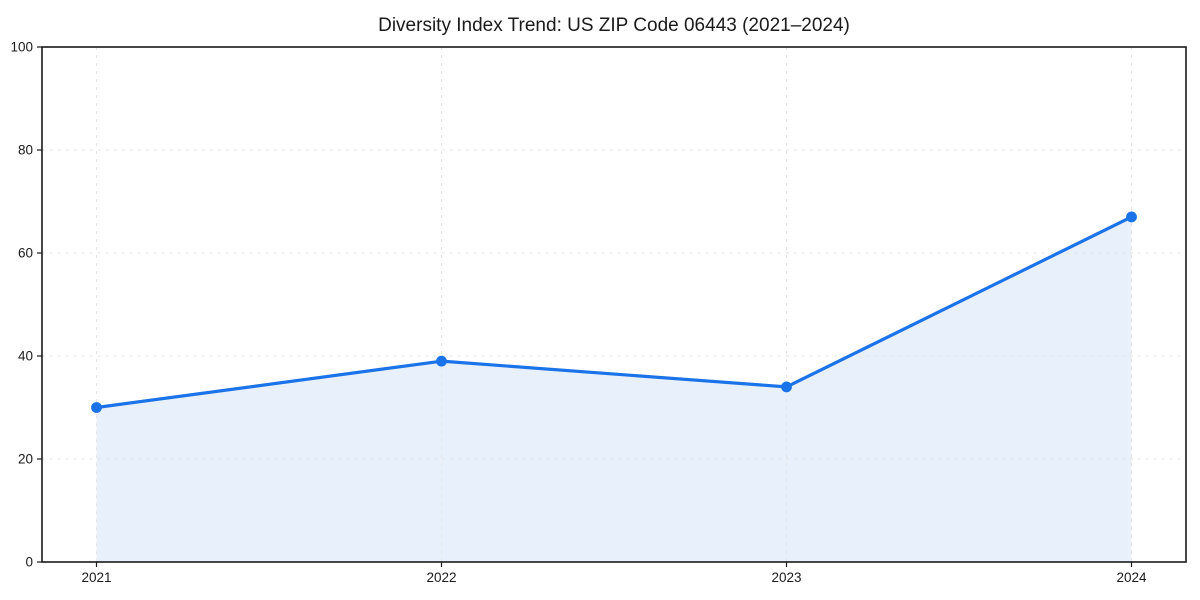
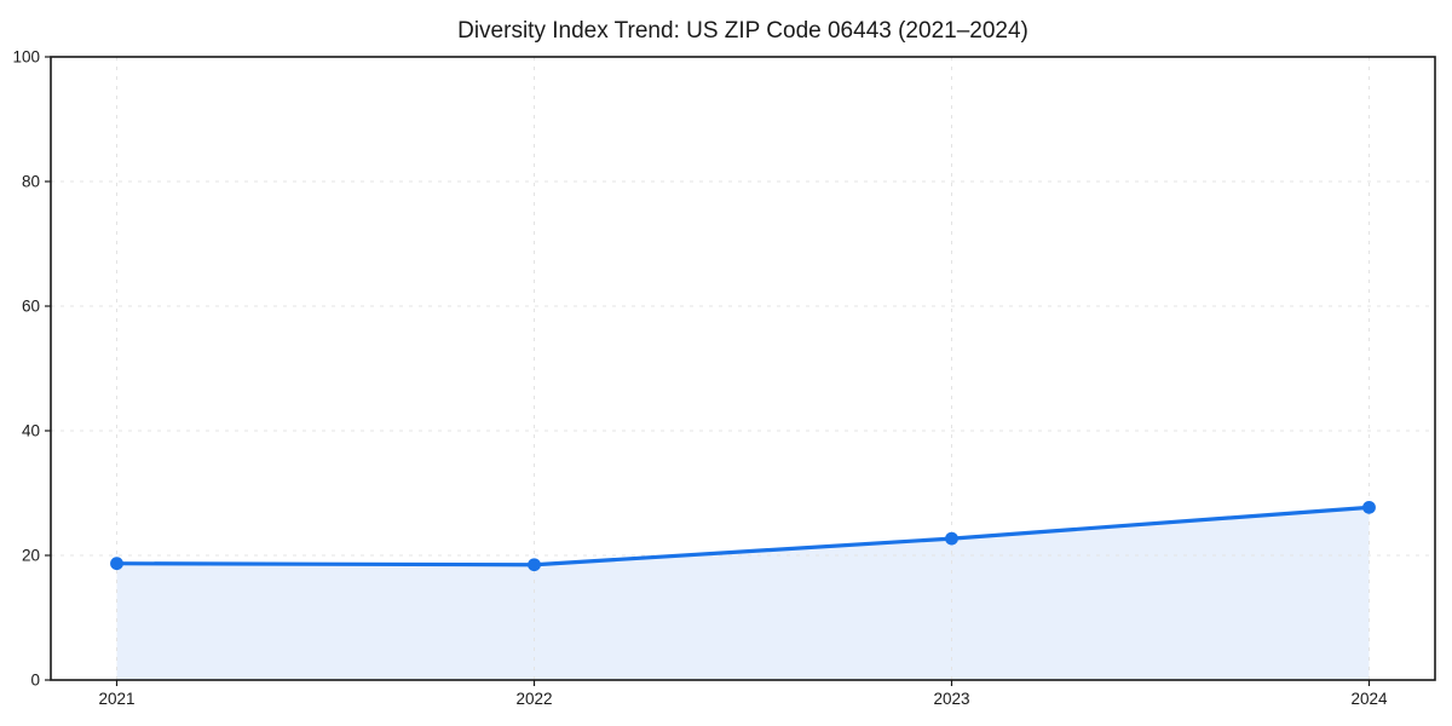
2021: 30 -> 19
2022: 39 -> 18
2023: 34 -> 23
2024: 67 -> 28
